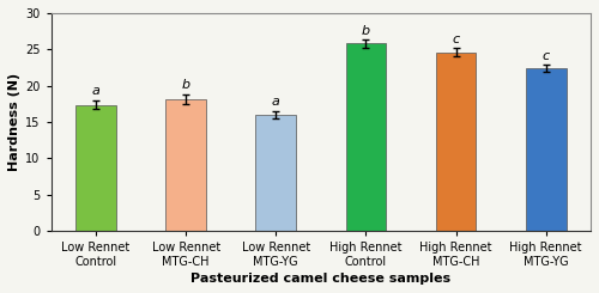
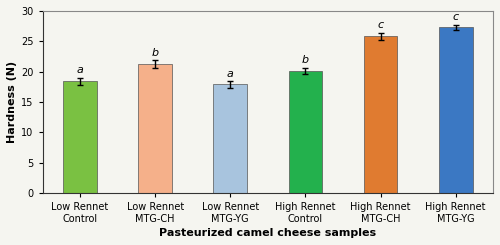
Low Rennet Control: 17.4 -> 18.4
Low Rennet MTG-CH: 18.2 -> 21.2
Low Rennet MTG-YG: 16.0 -> 17.9
High Rennet Control: 25.8 -> 20.1
High Rennet MTG-CH: 24.6 -> 25.8
High Rennet MTG-YG: 22.4 -> 27.3
